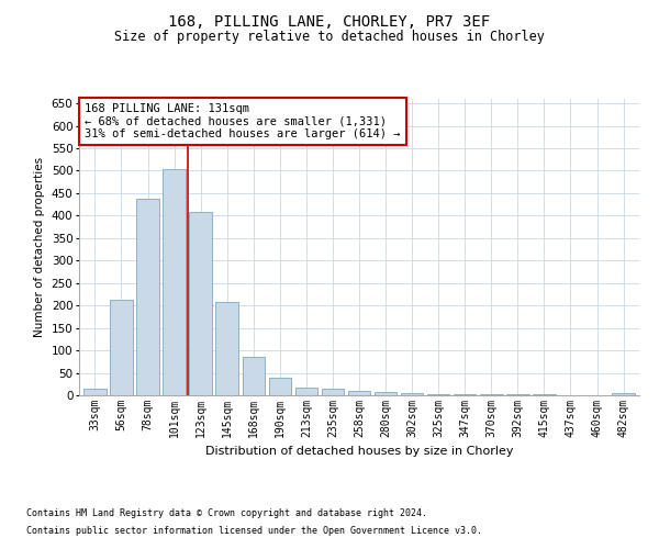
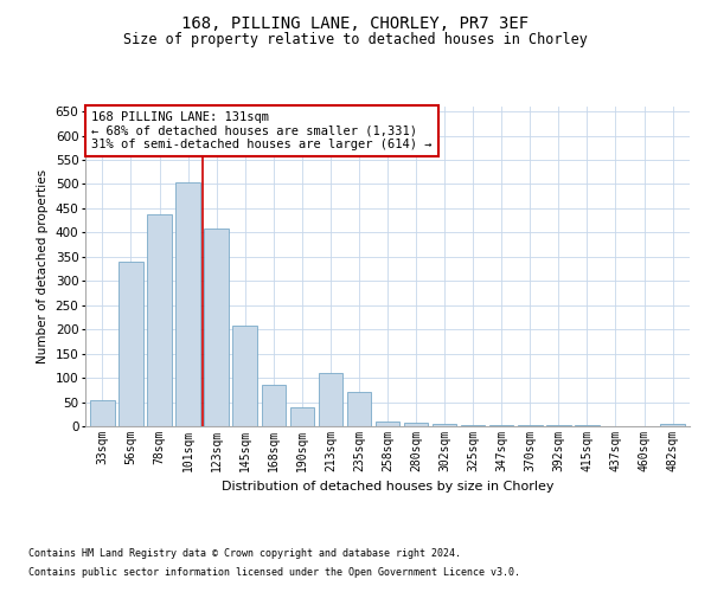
33sqm: 15 -> 55
56sqm: 213 -> 340
213sqm: 17 -> 110
235sqm: 15 -> 70
